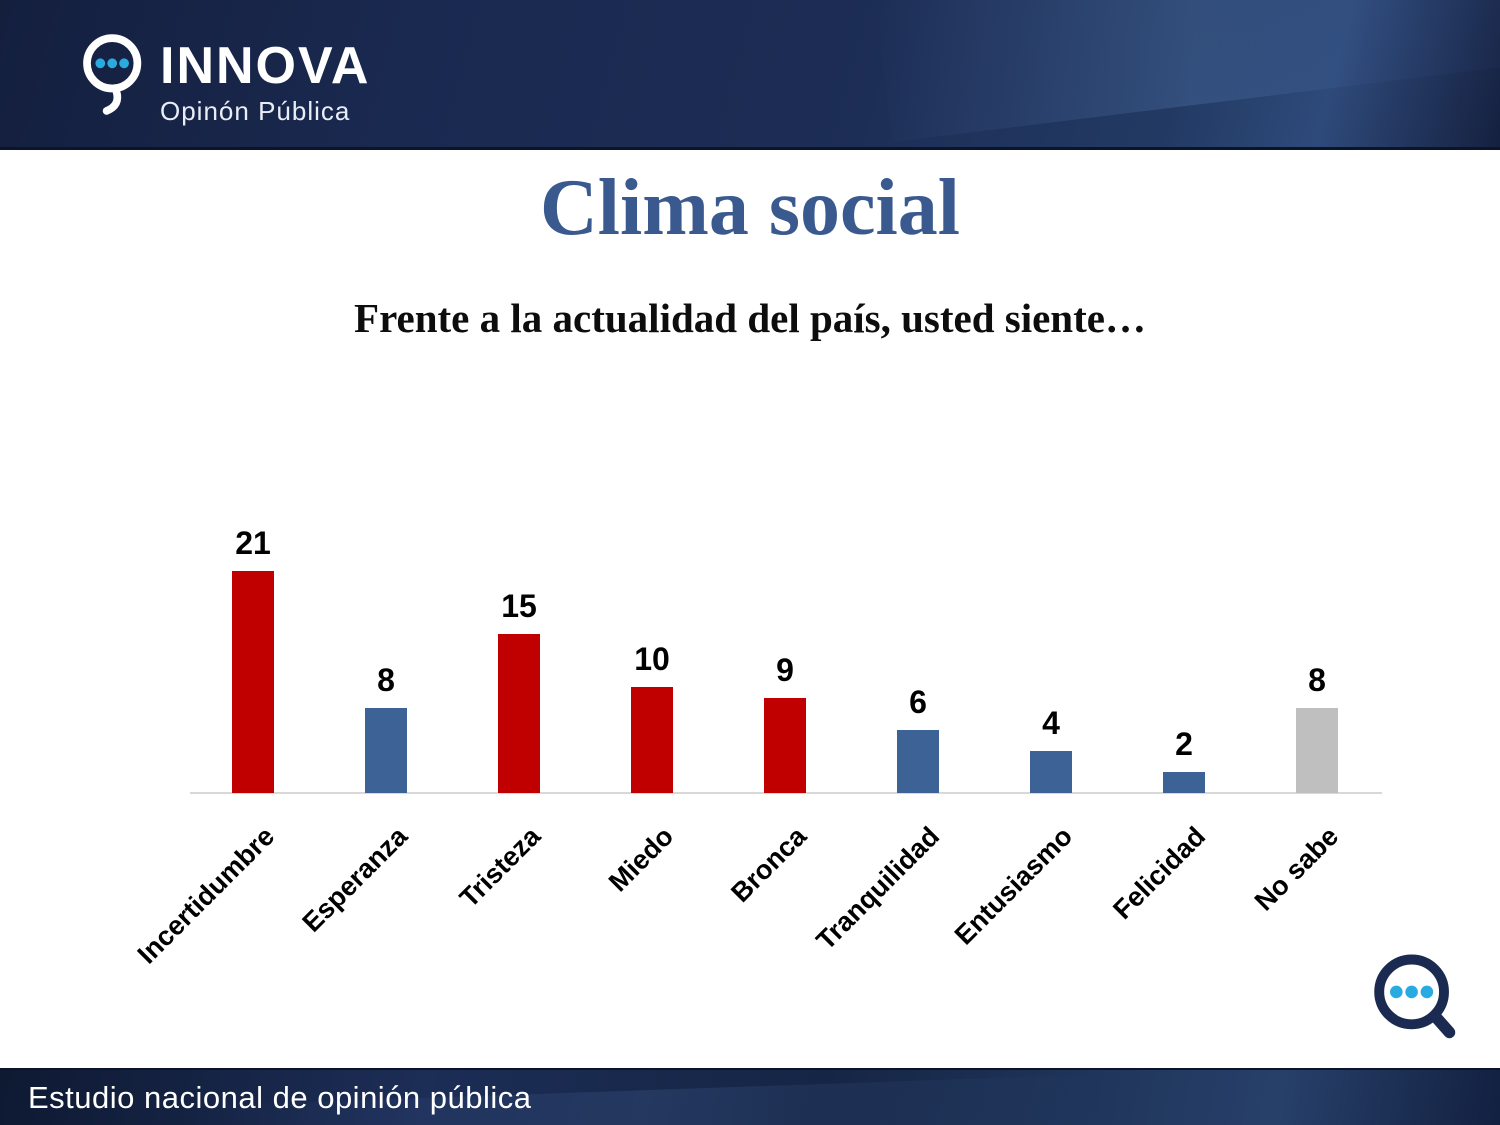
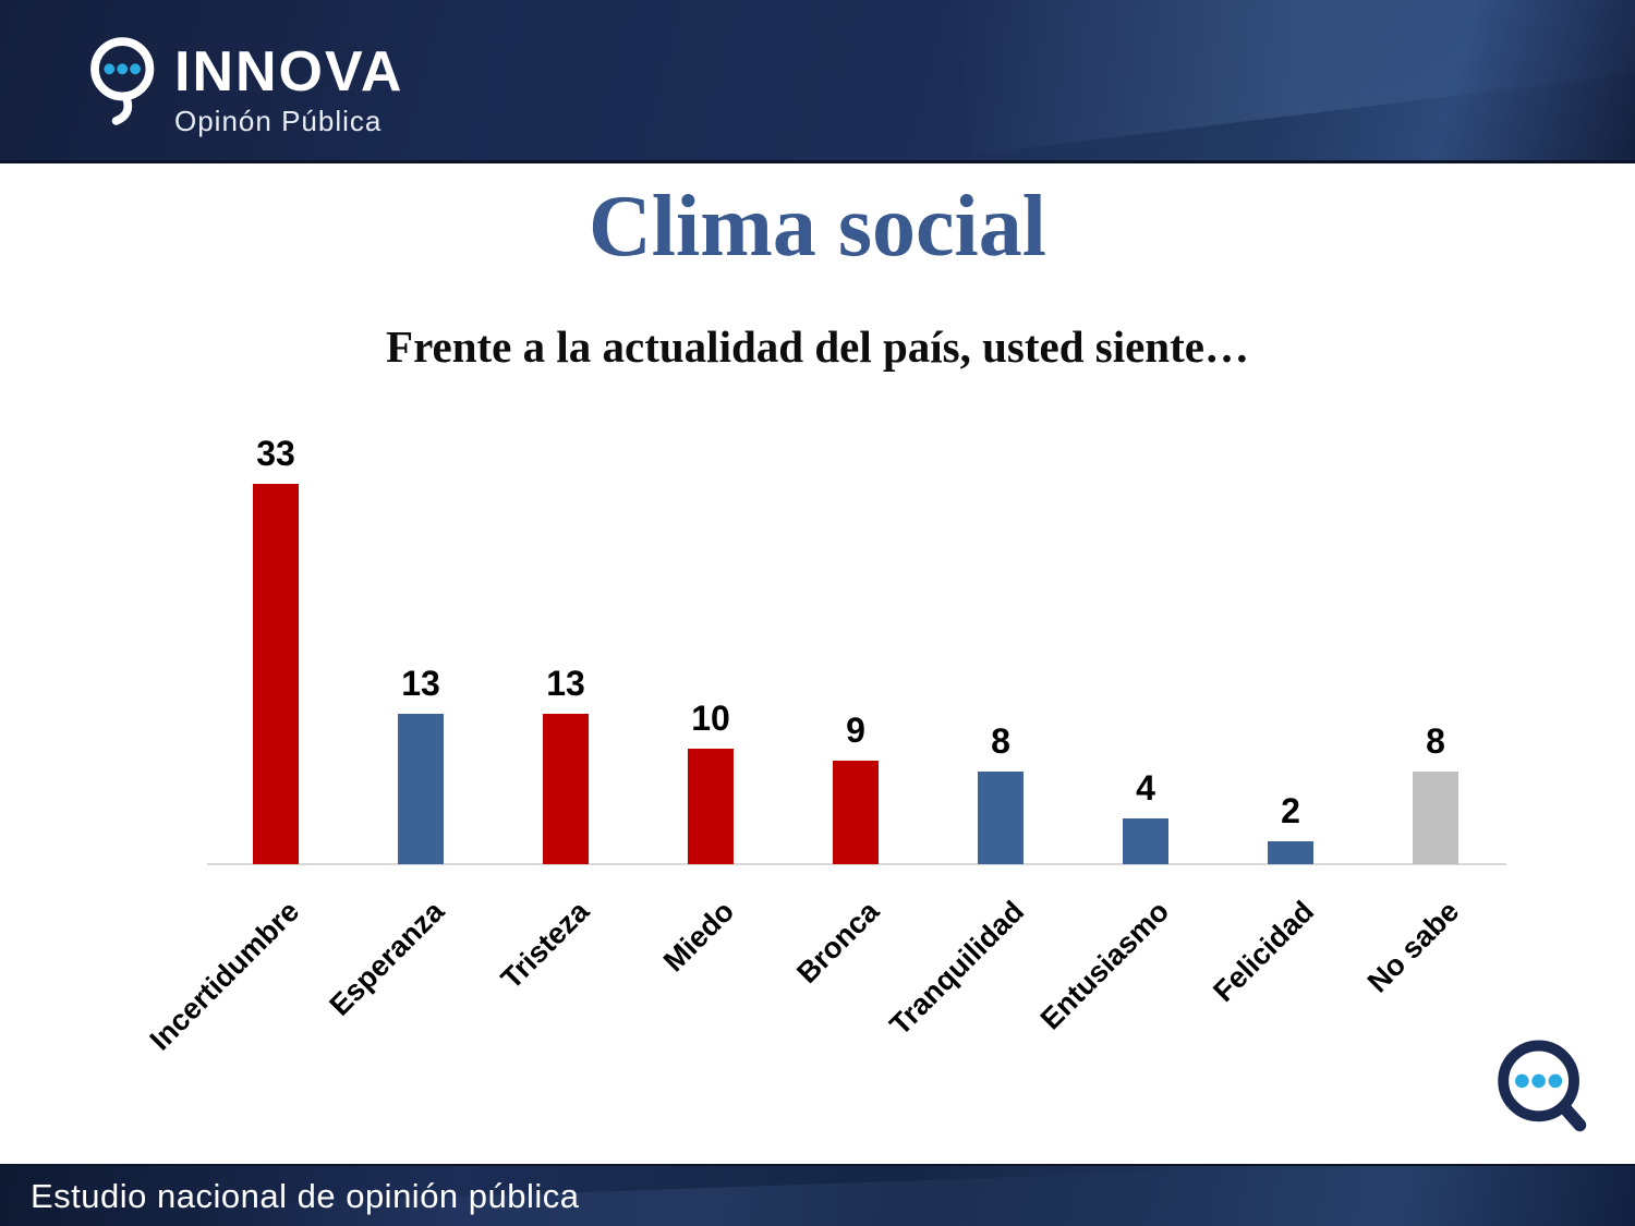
Incertidumbre: 21 -> 33
Esperanza: 8 -> 13
Tristeza: 15 -> 13
Tranquilidad: 6 -> 8
